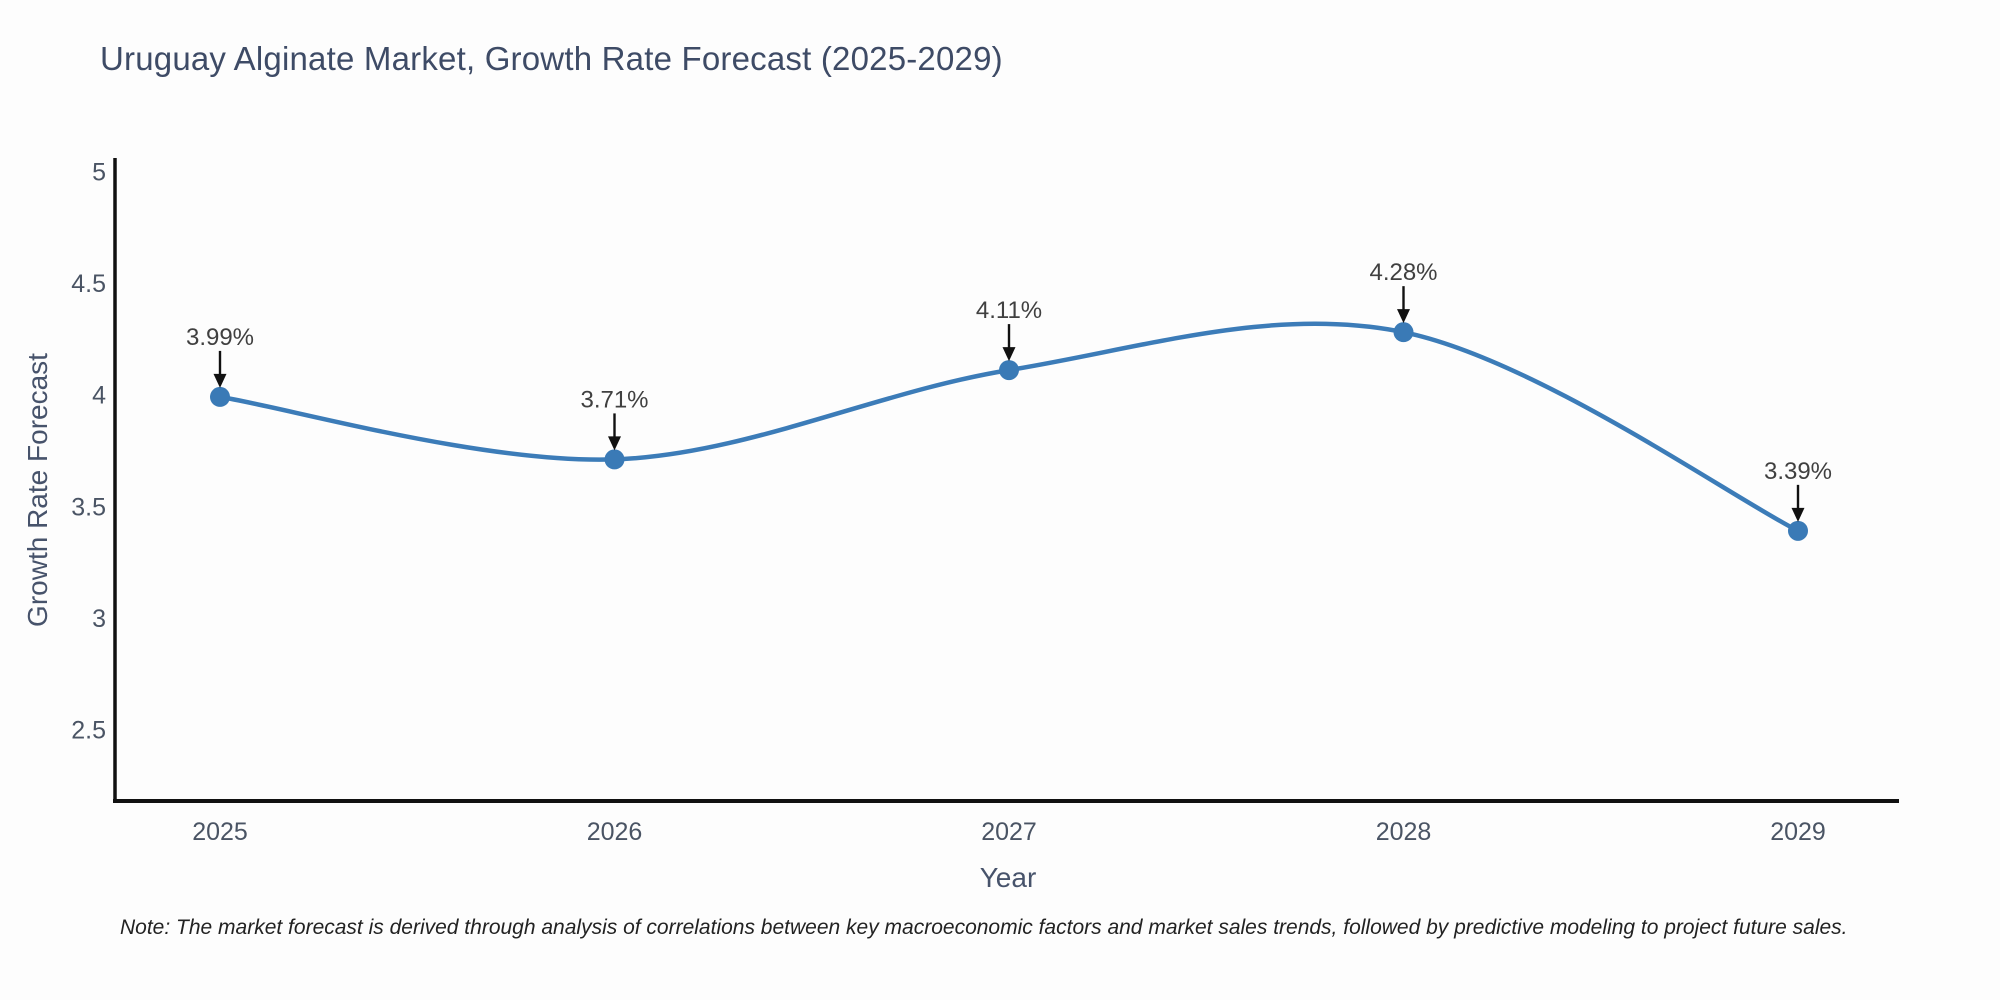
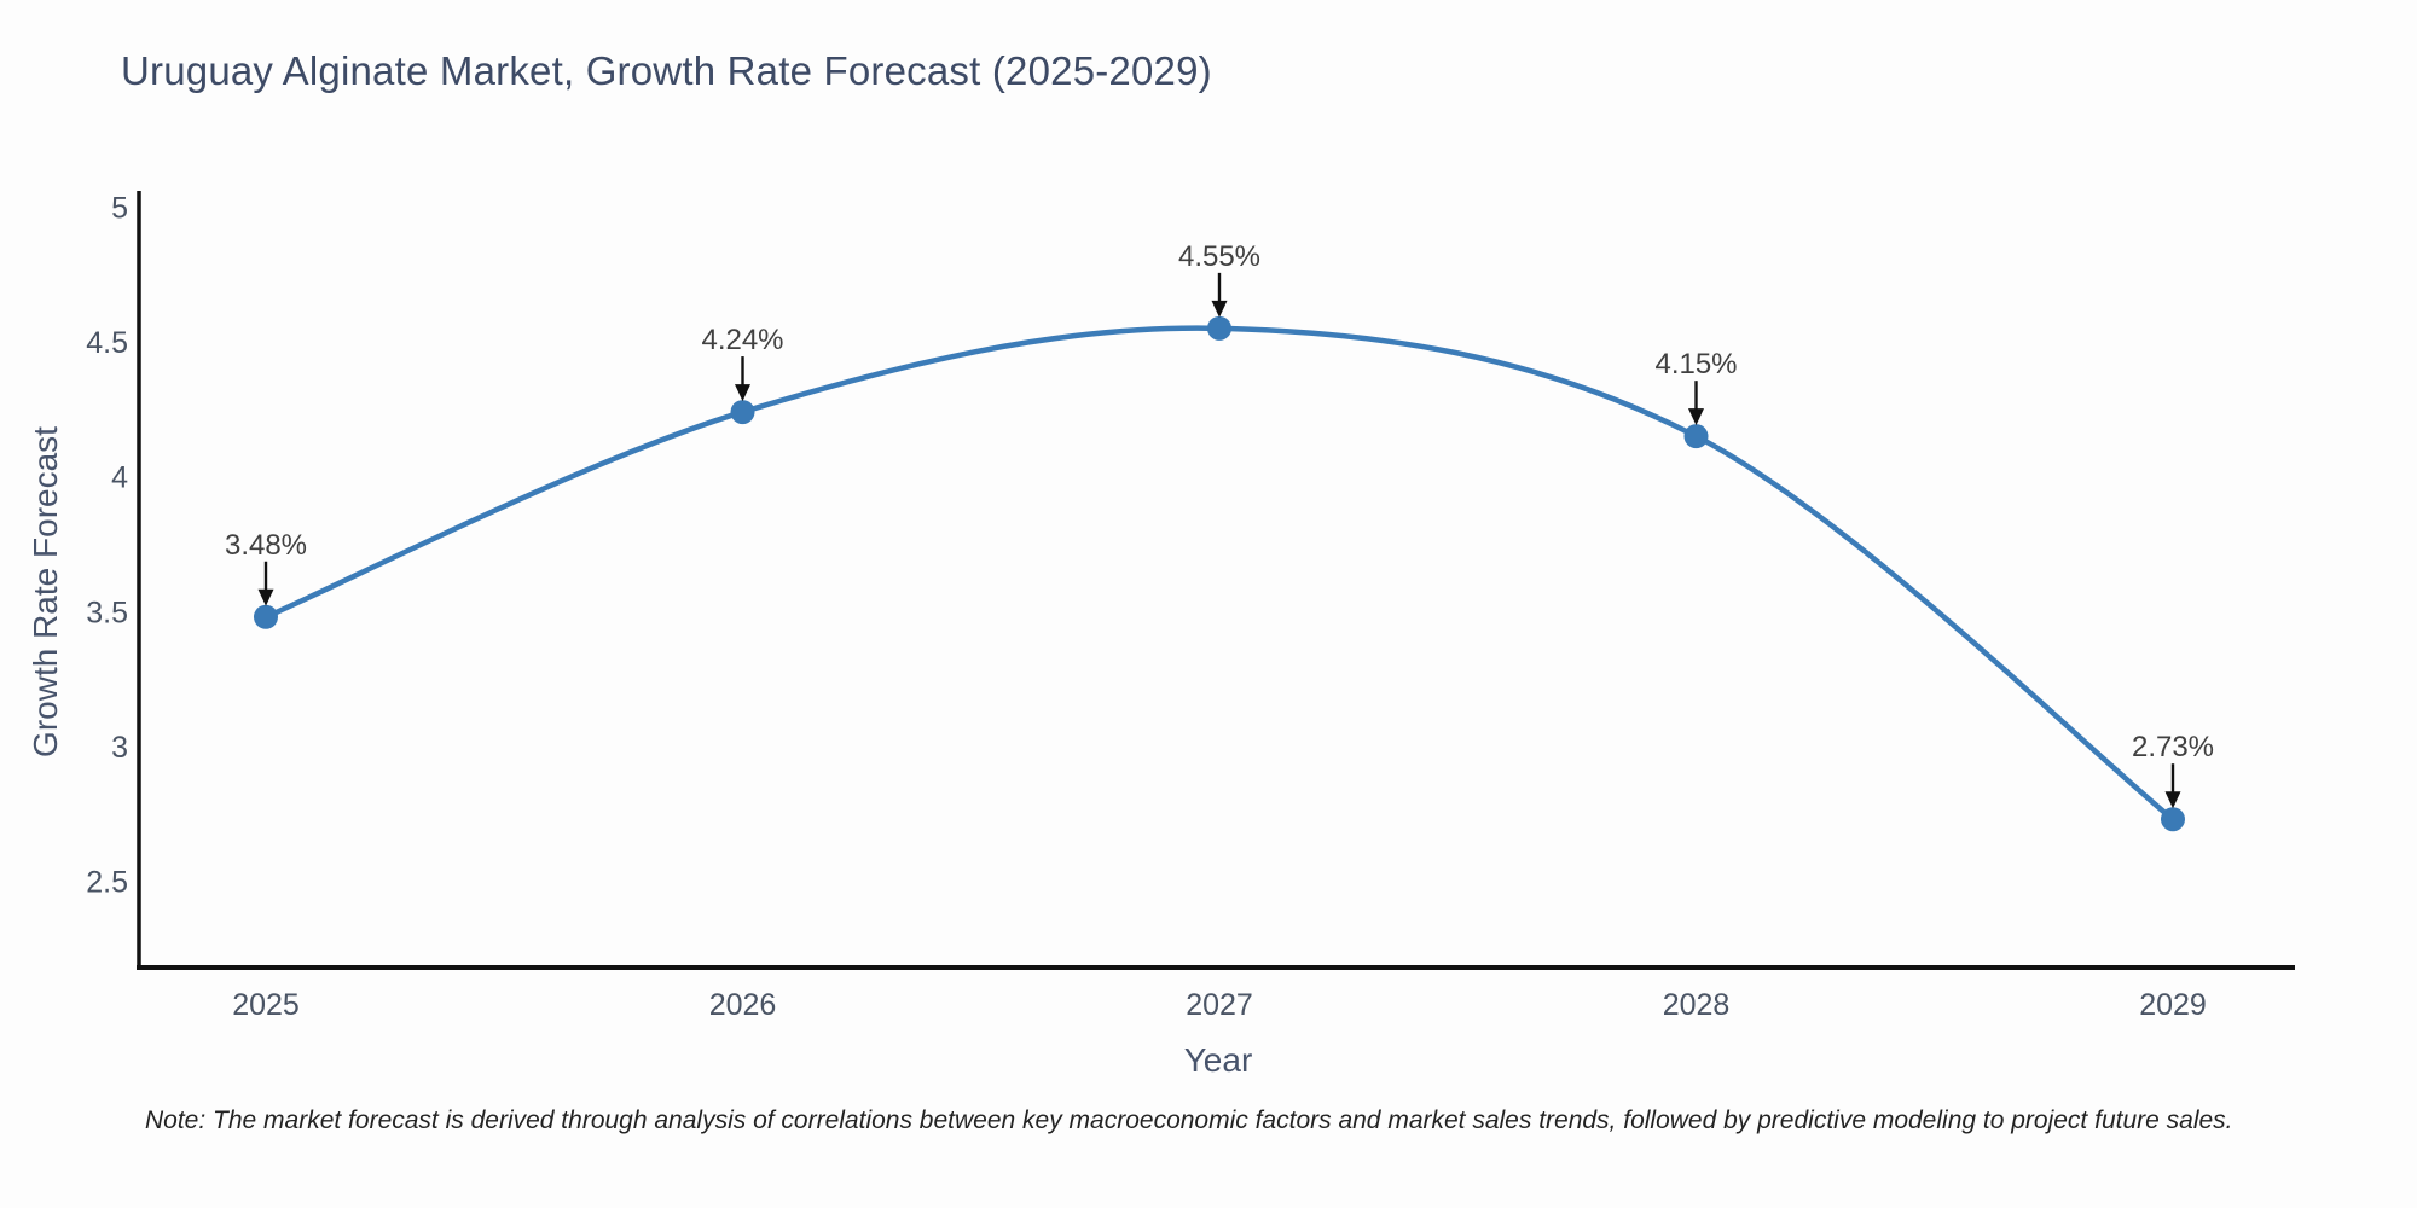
2025: 3.99% -> 3.48%
2026: 3.71% -> 4.24%
2027: 4.11% -> 4.55%
2028: 4.28% -> 4.15%
2029: 3.39% -> 2.73%
